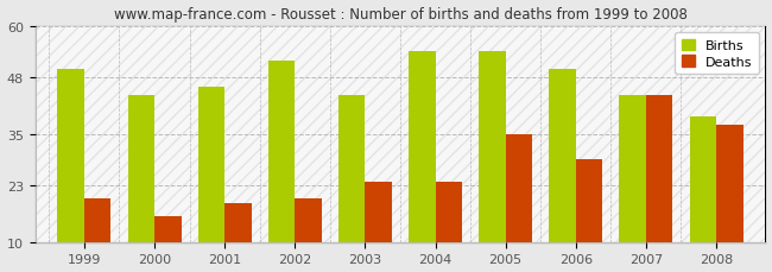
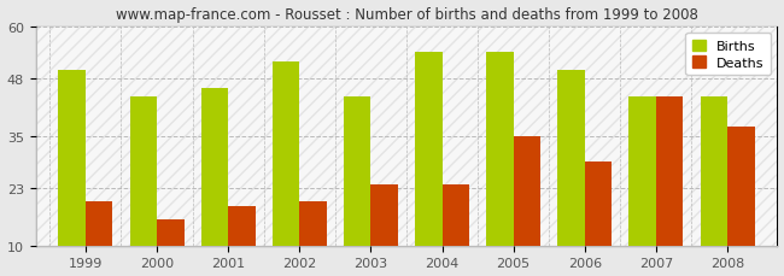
Births/2008: 39 -> 44
